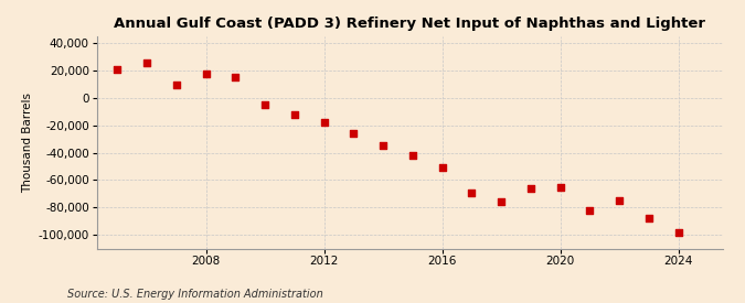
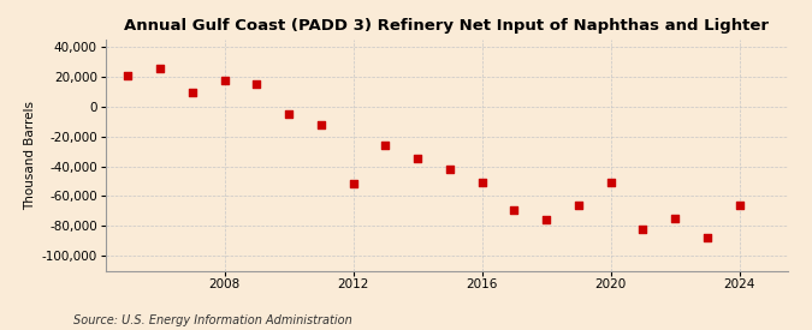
2012: -18,000 -> -52,000
2020: -65,000 -> -51,000
2024: -98,000 -> -66,000
